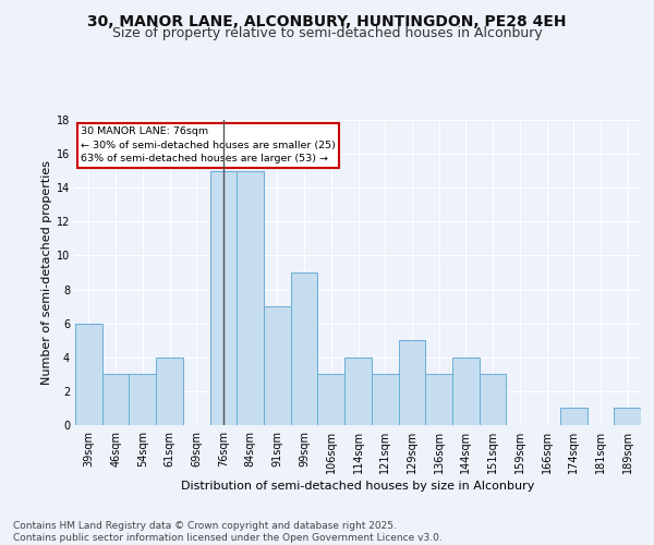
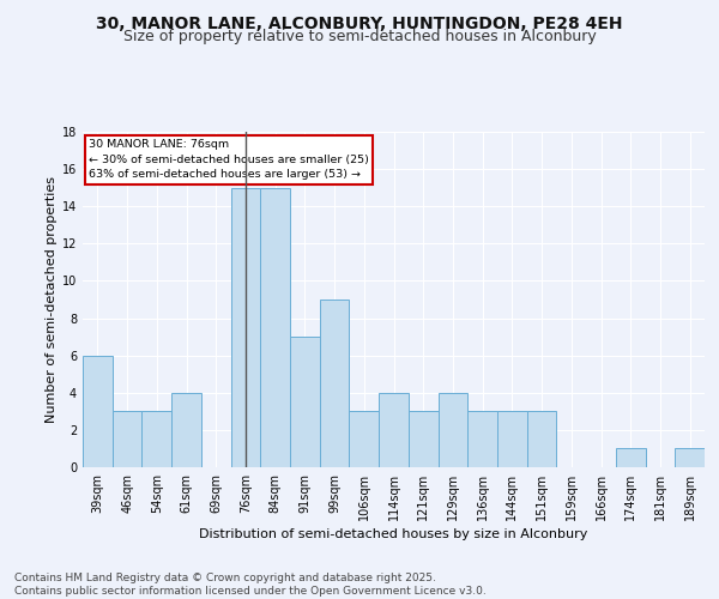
129sqm: 5 -> 4
144sqm: 4 -> 3
